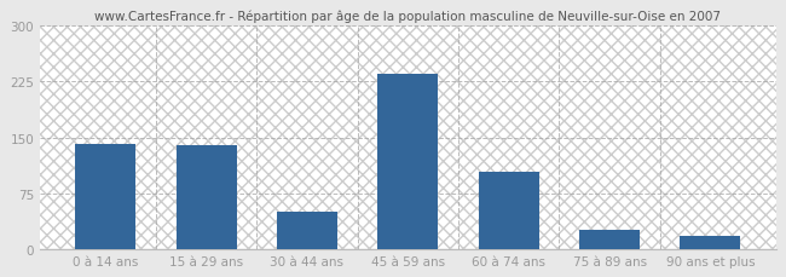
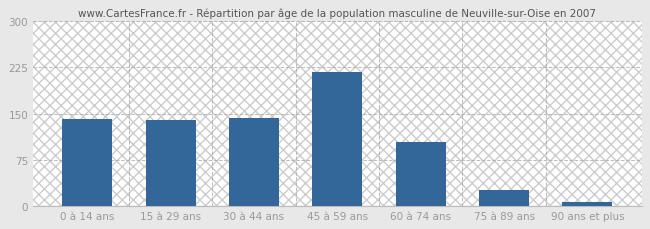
30 à 44 ans: 50 -> 143
45 à 59 ans: 236 -> 218
90 ans et plus: 18 -> 7
